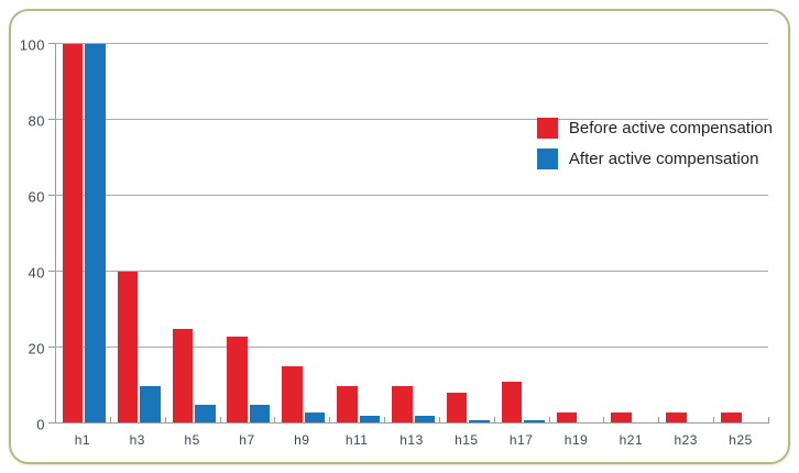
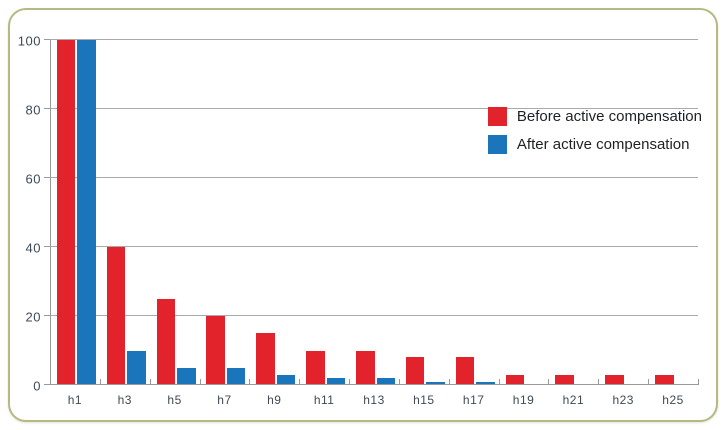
Before active compensation/h7: 23 -> 20
Before active compensation/h17: 11 -> 8
